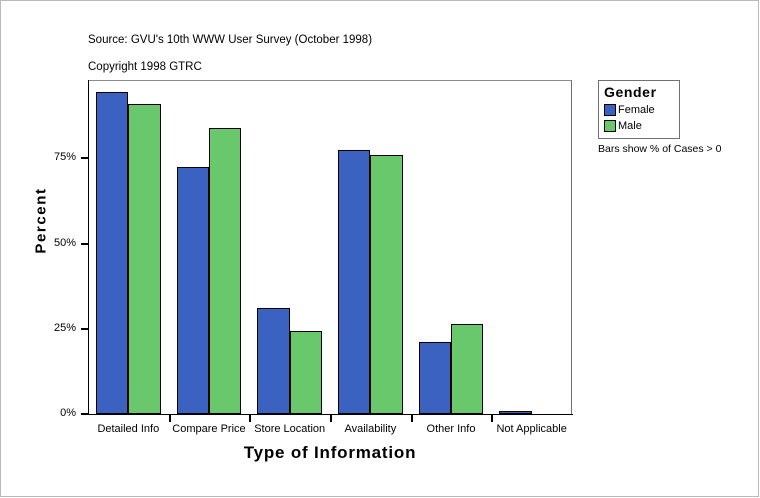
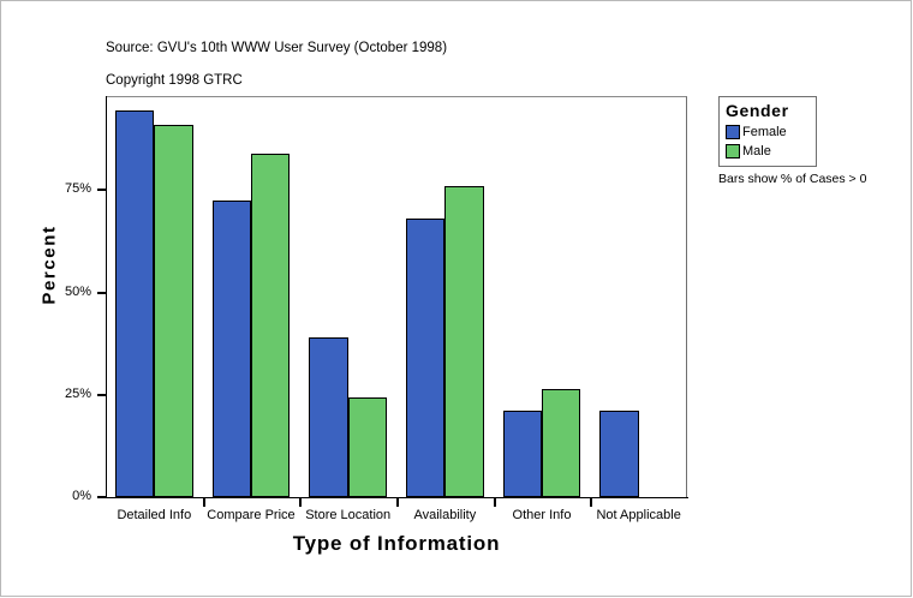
Female/Store Location: 31% -> 39%
Female/Availability: 78% -> 68%
Female/Not Applicable: 1% -> 21%
